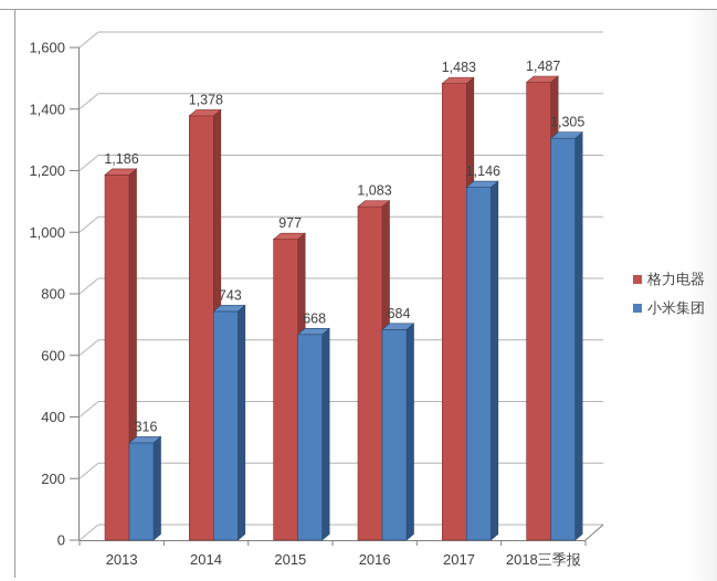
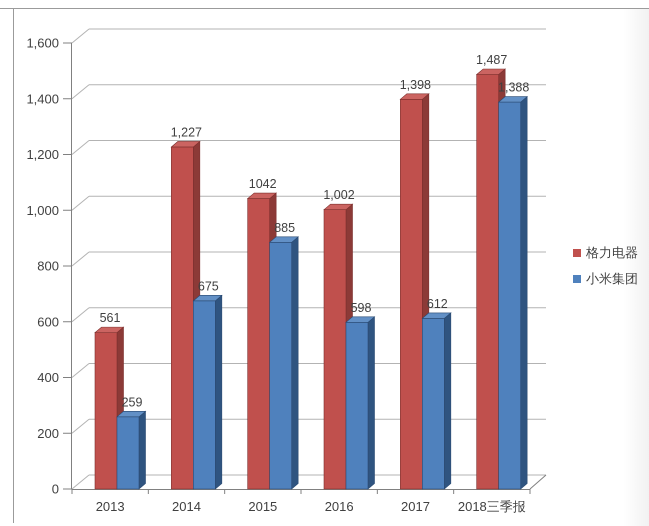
格力电器/2013: 1,186 -> 561
小米集团/2013: 316 -> 259
格力电器/2014: 1,378 -> 1,227
小米集团/2014: 743 -> 675
格力电器/2015: 977 -> 1042
小米集团/2015: 668 -> 885
格力电器/2016: 1,083 -> 1,002
小米集团/2016: 684 -> 598
格力电器/2017: 1,483 -> 1,398
小米集团/2017: 1,146 -> 612
小米集团/2018三季报: 1,305 -> 1,388
